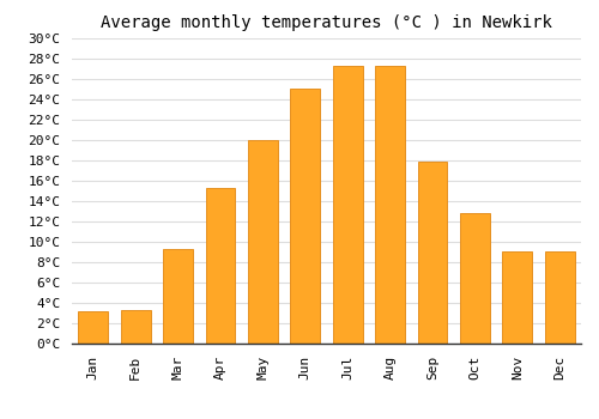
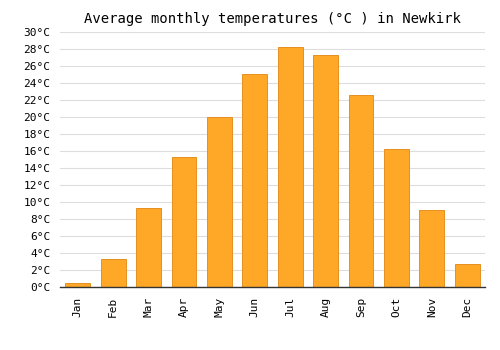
Jan: 3.2°C -> 0.5°C
Jul: 27.2°C -> 28.2°C
Sep: 17.8°C -> 22.5°C
Oct: 12.8°C -> 16.2°C
Dec: 9.0°C -> 2.7°C
